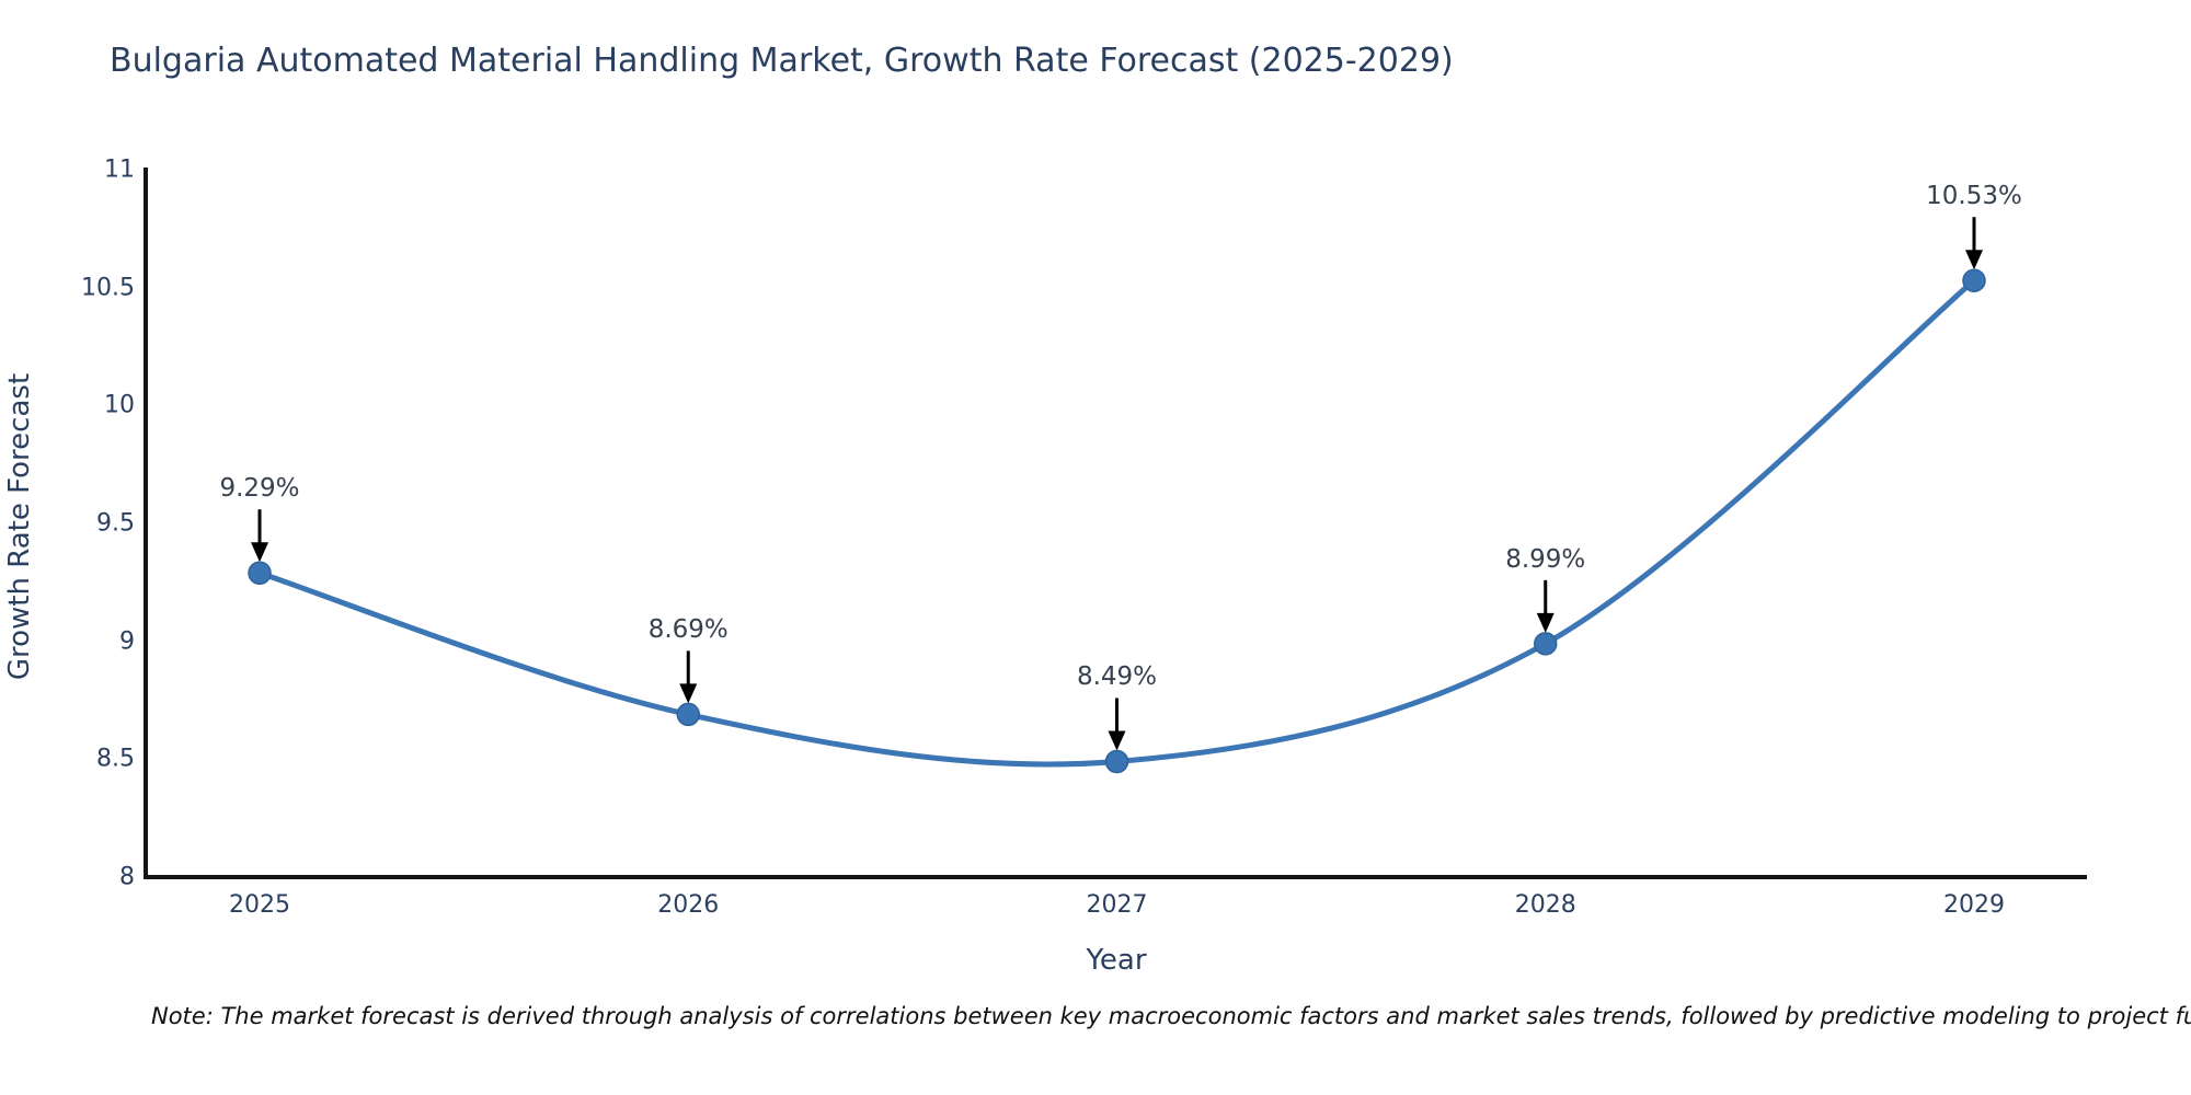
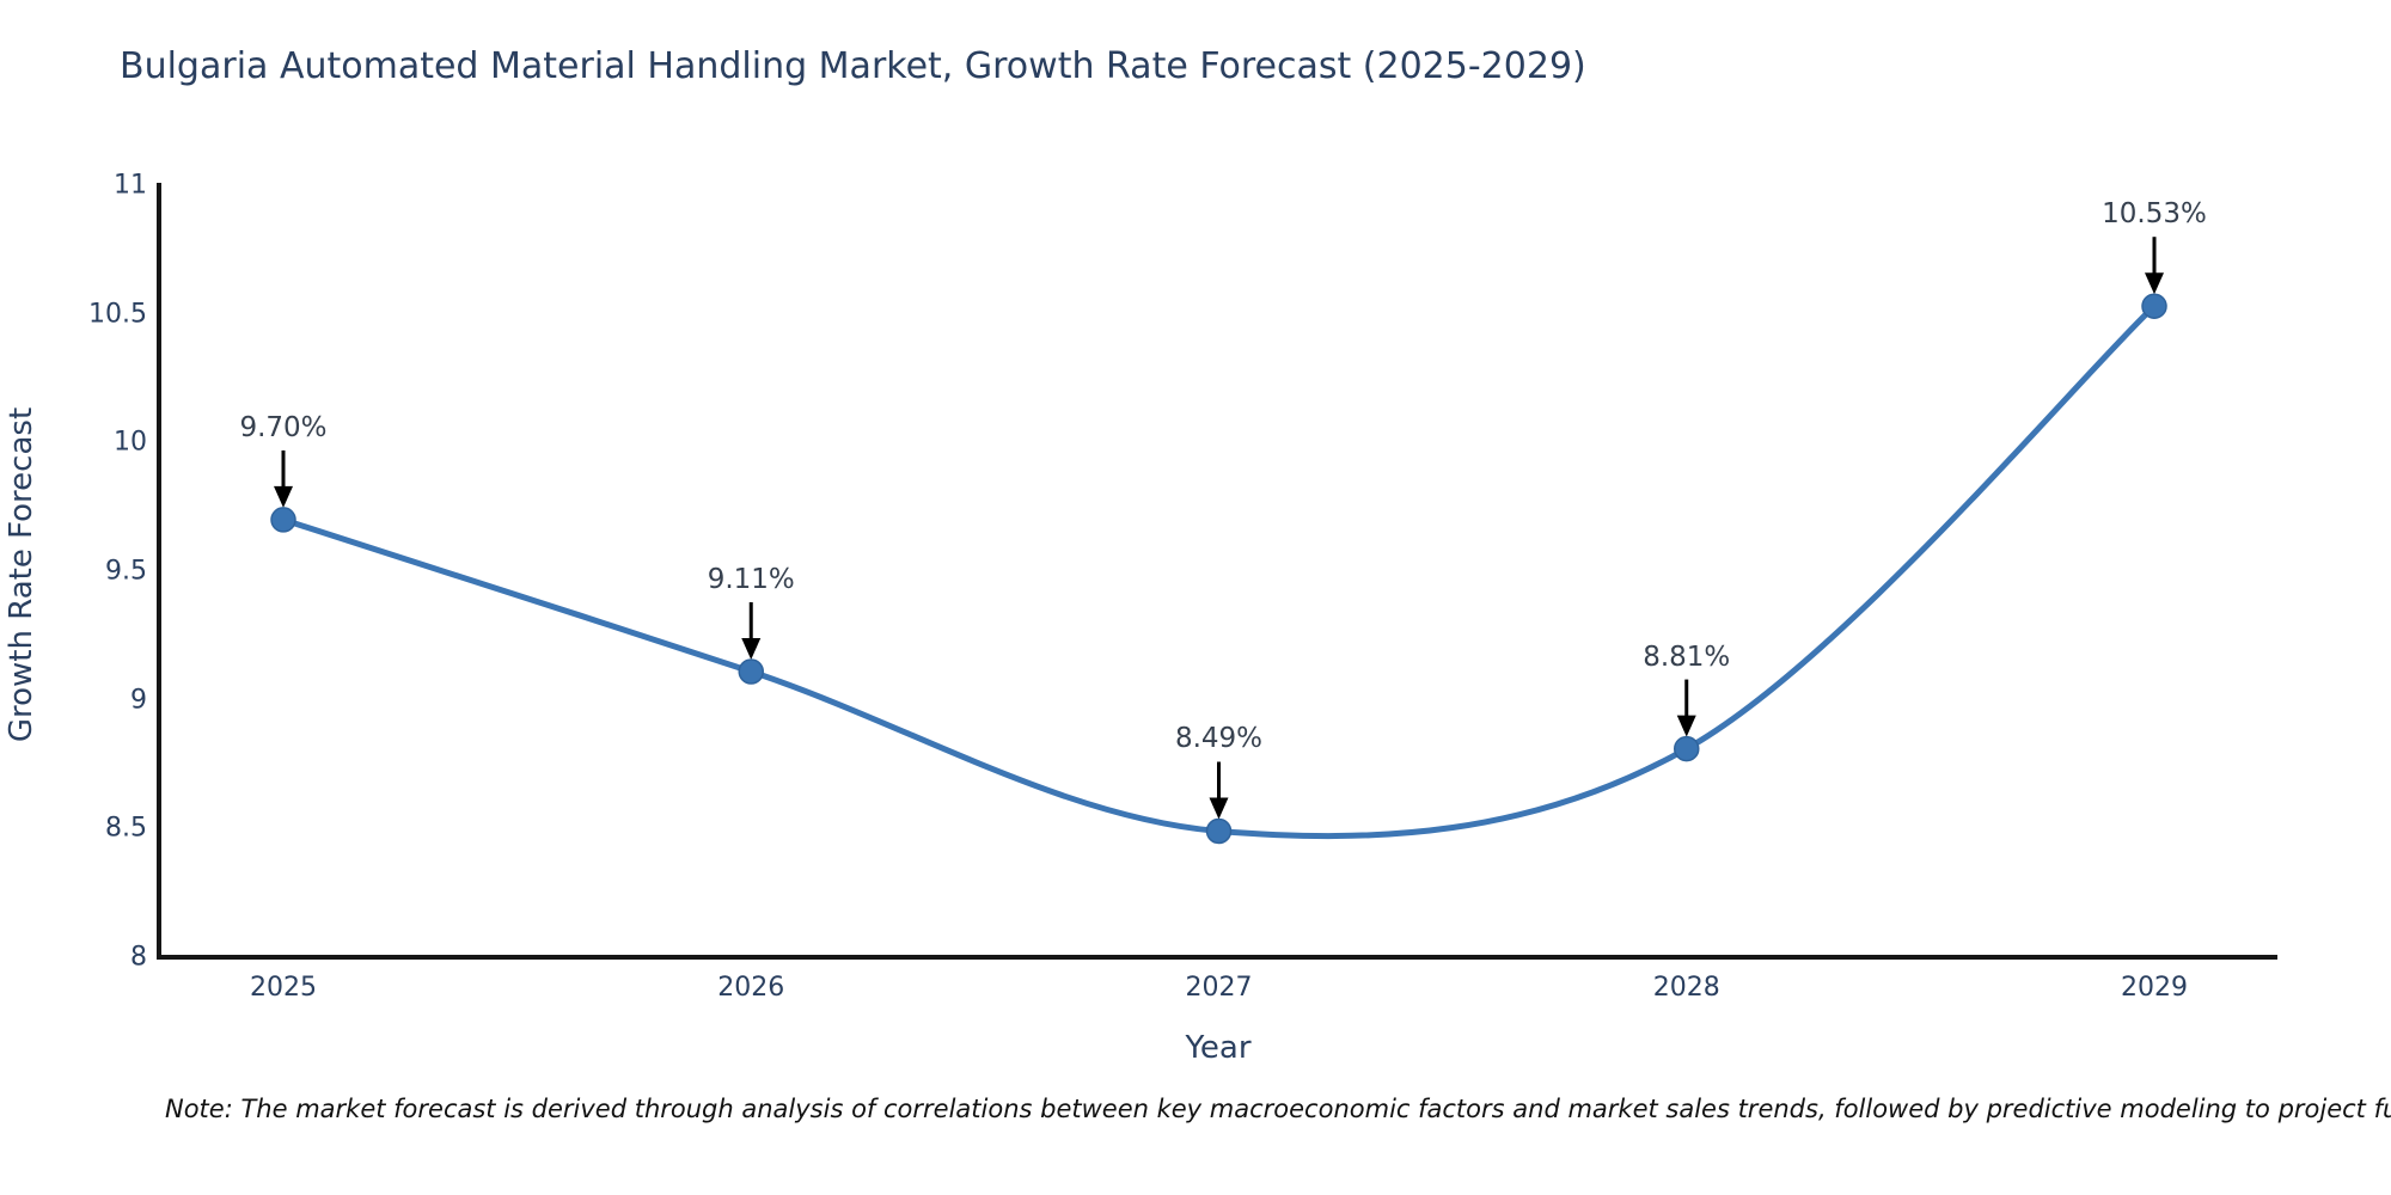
2025: 9.29% -> 9.70%
2026: 8.69% -> 9.11%
2028: 8.99% -> 8.81%
